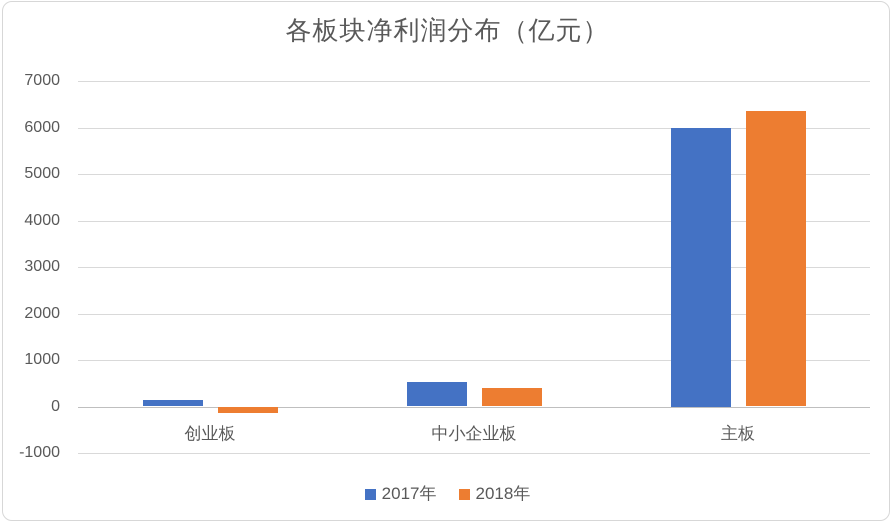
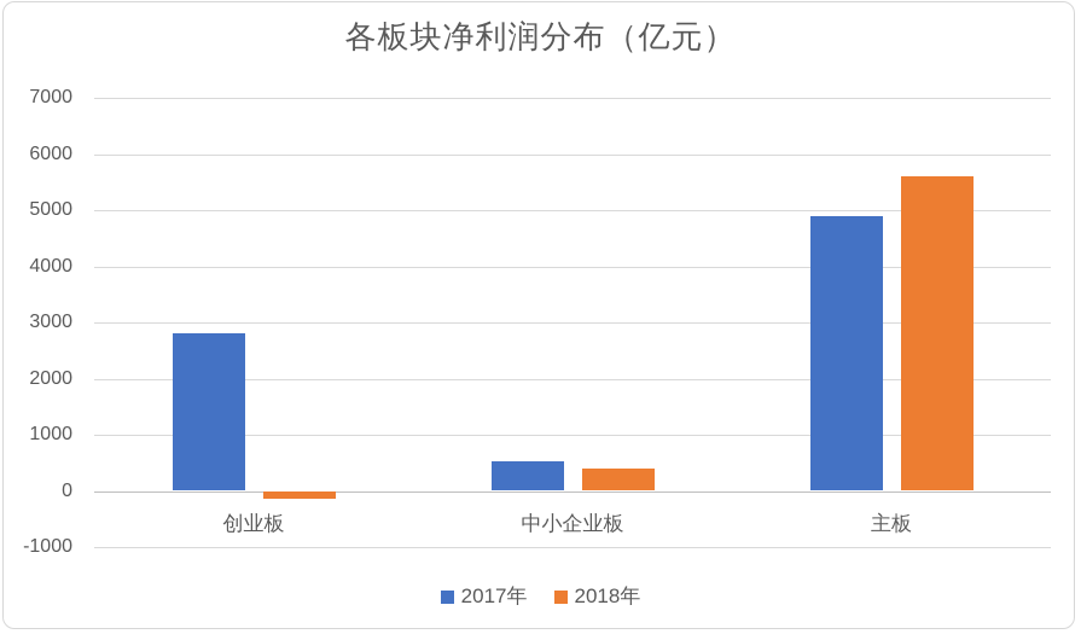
2017年/创业板: 100 -> 2800
2017年/主板: 6000 -> 4900
2018年/主板: 6400 -> 5600
